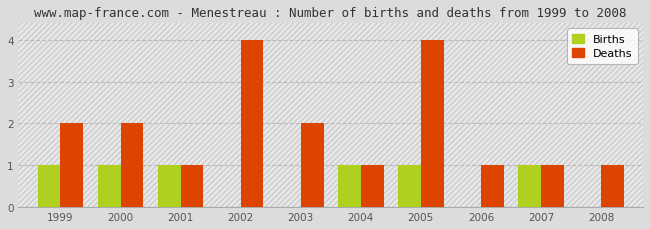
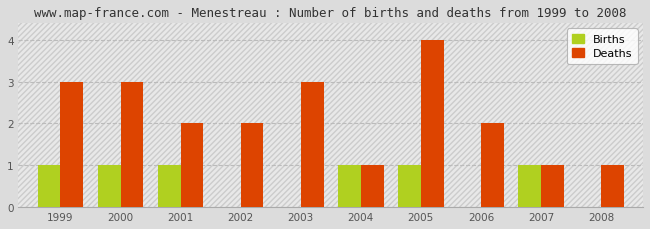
Deaths/1999: 2 -> 3
Deaths/2000: 2 -> 3
Deaths/2001: 1 -> 2
Deaths/2002: 4 -> 2
Deaths/2003: 2 -> 3
Deaths/2006: 1 -> 2
